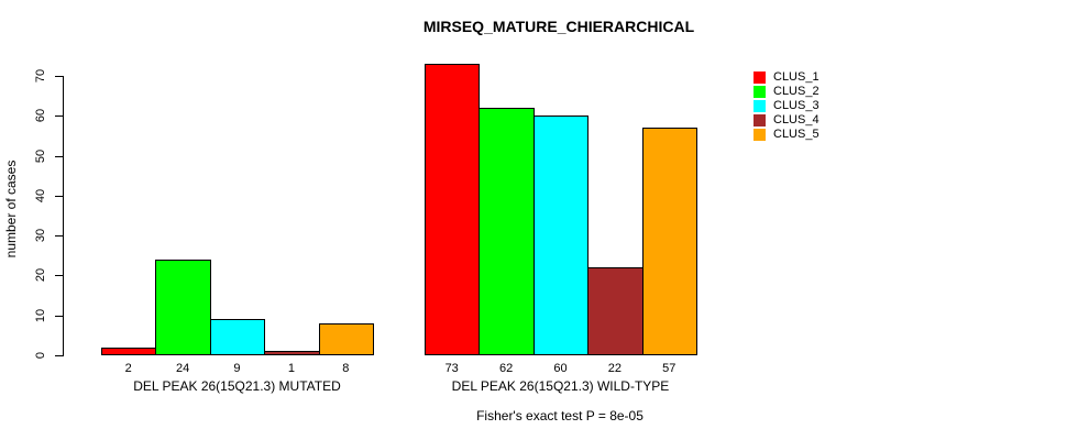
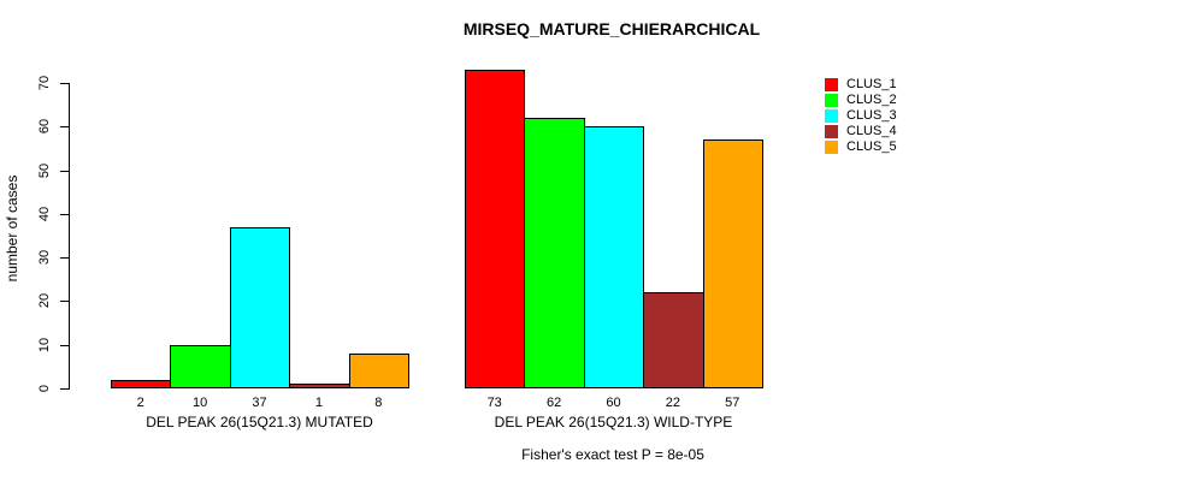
CLUS_2/DEL PEAK 26(15Q21.3) MUTATED: 24 -> 10
CLUS_3/DEL PEAK 26(15Q21.3) MUTATED: 9 -> 37
